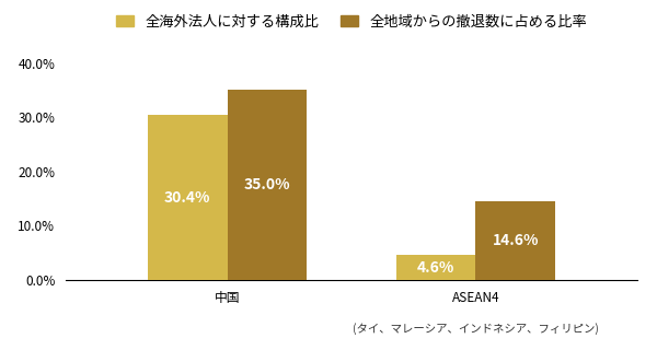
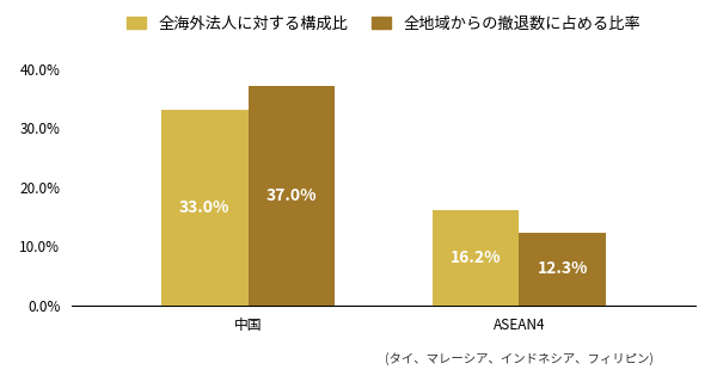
全海外法人に対する構成比/中国: 30.4% -> 33.0%
全地域からの撤退数に占める比率/中国: 35.0% -> 37.0%
全海外法人に対する構成比/ASEAN4: 4.6% -> 16.2%
全地域からの撤退数に占める比率/ASEAN4: 14.6% -> 12.3%
